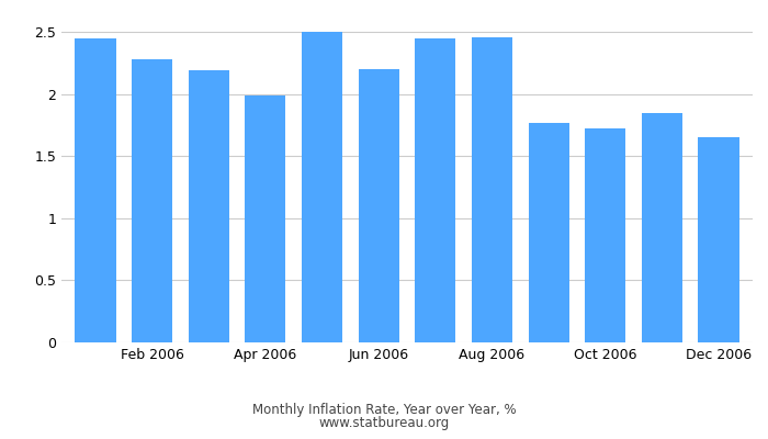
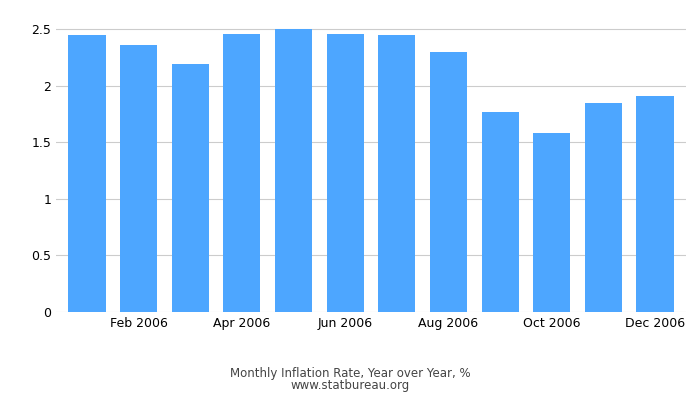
Feb 2006: 2.28 -> 2.36
Apr 2006: 1.99 -> 2.46
Jun 2006: 2.20 -> 2.46
Aug 2006: 2.46 -> 2.30
Oct 2006: 1.72 -> 1.58
Dec 2006: 1.65 -> 1.91
